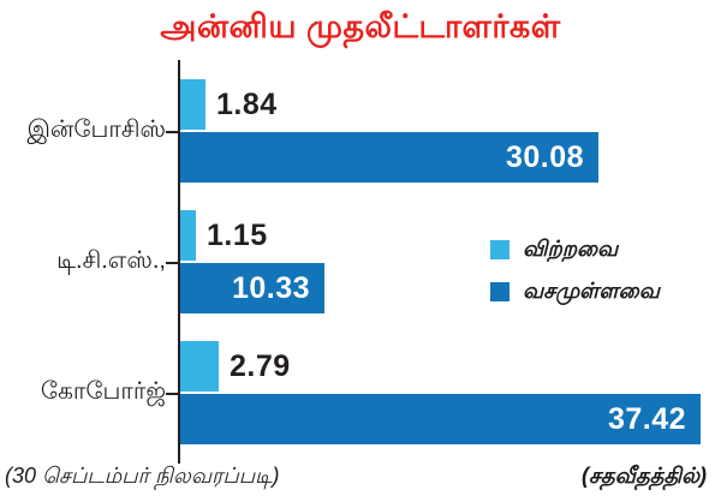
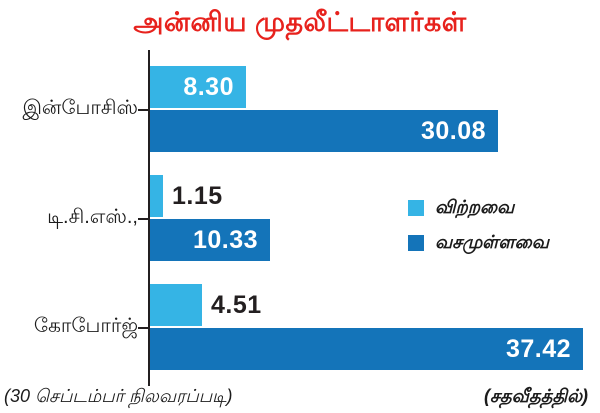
விற்றவை/இன்போசிஸ்: 1.84 -> 8.30
விற்றவை/கோபோர்ஜ்: 2.79 -> 4.51
